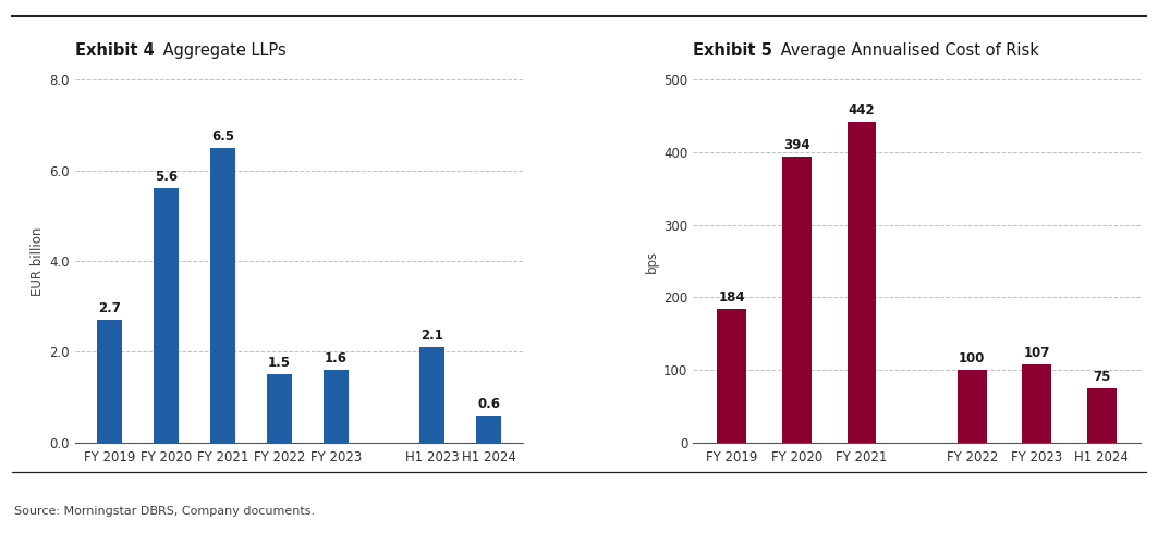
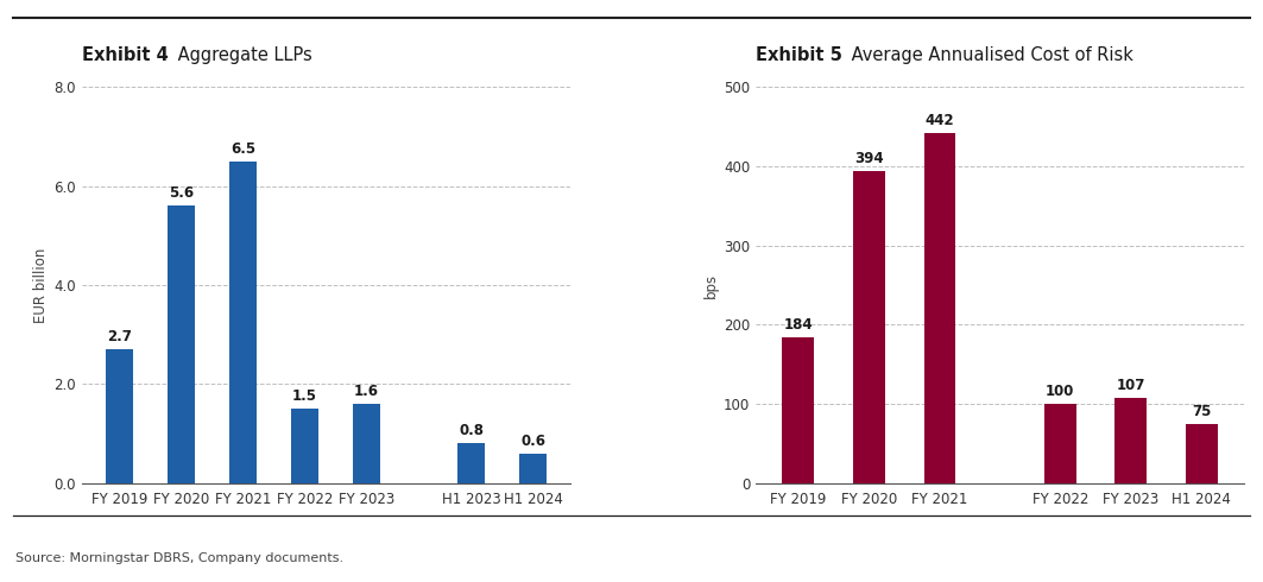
H1 2023: 2.1 -> 0.8
